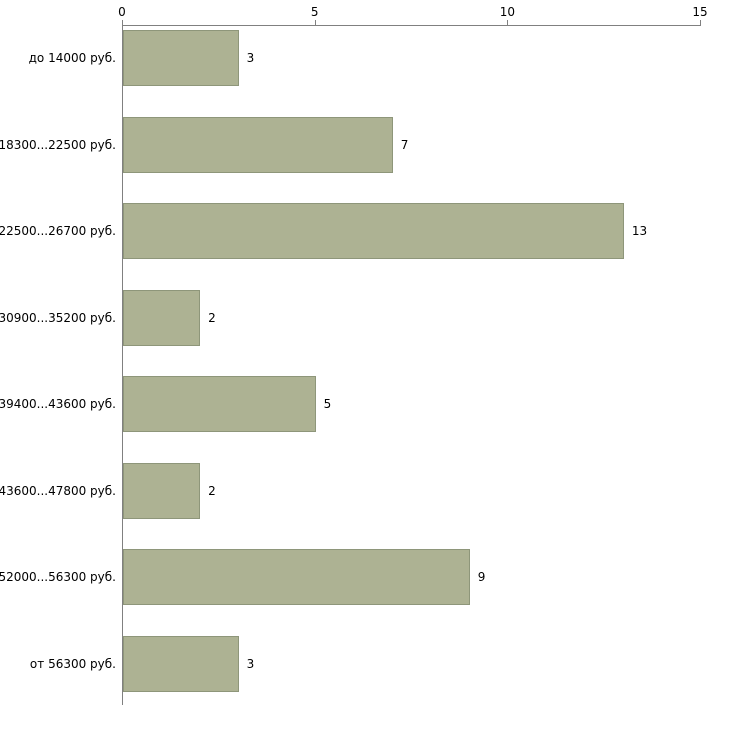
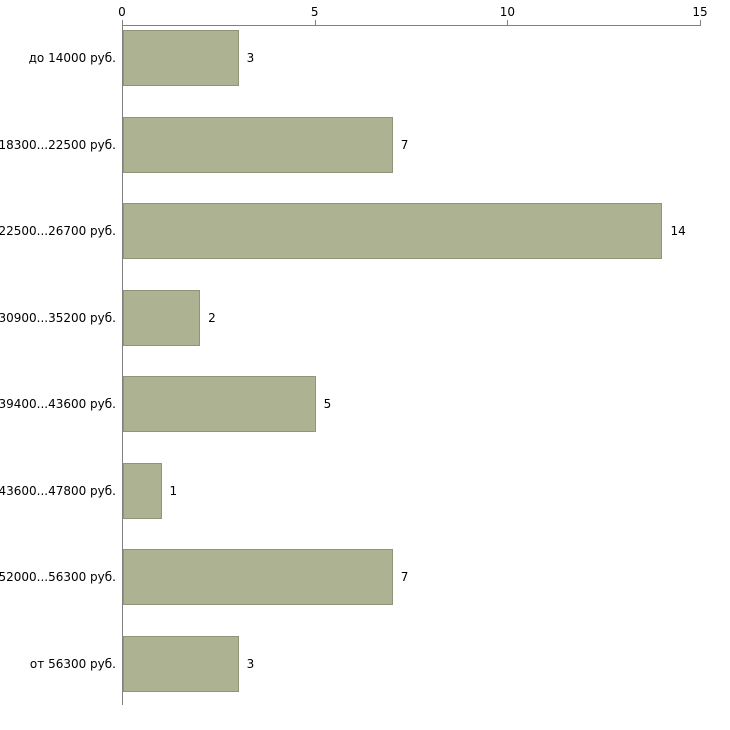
22500...26700 руб.: 13 -> 14
43600...47800 руб.: 2 -> 1
52000...56300 руб.: 9 -> 7
